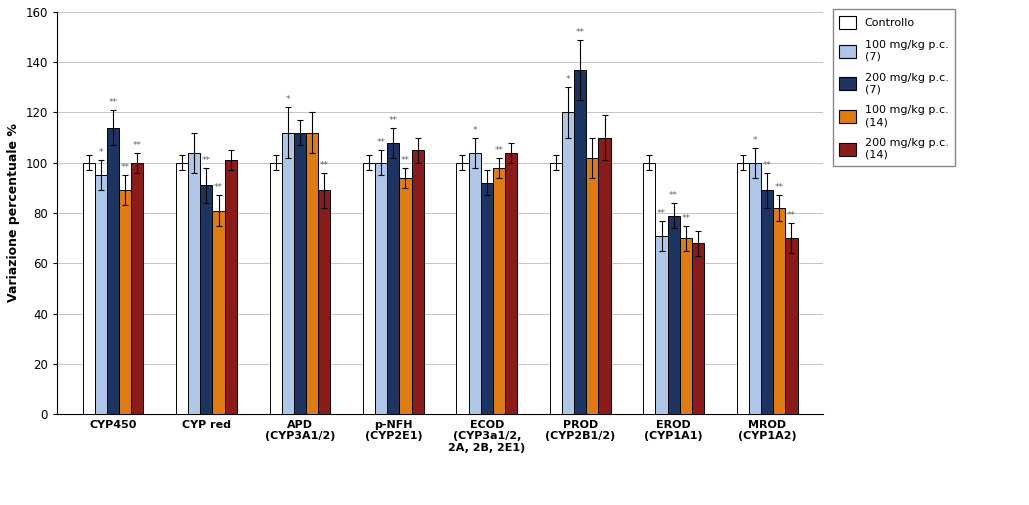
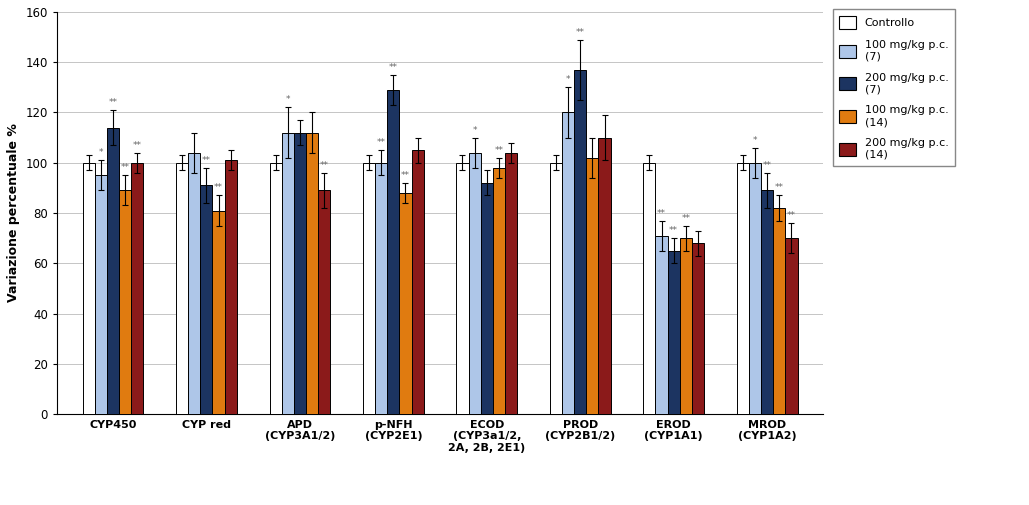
200 mg/kg p.c. (7)/p-NFH (CYP2E1): 108 -> 129
100 mg/kg p.c. (14)/p-NFH (CYP2E1): 94 -> 88
200 mg/kg p.c. (7)/EROD (CYP1A1): 79 -> 65
